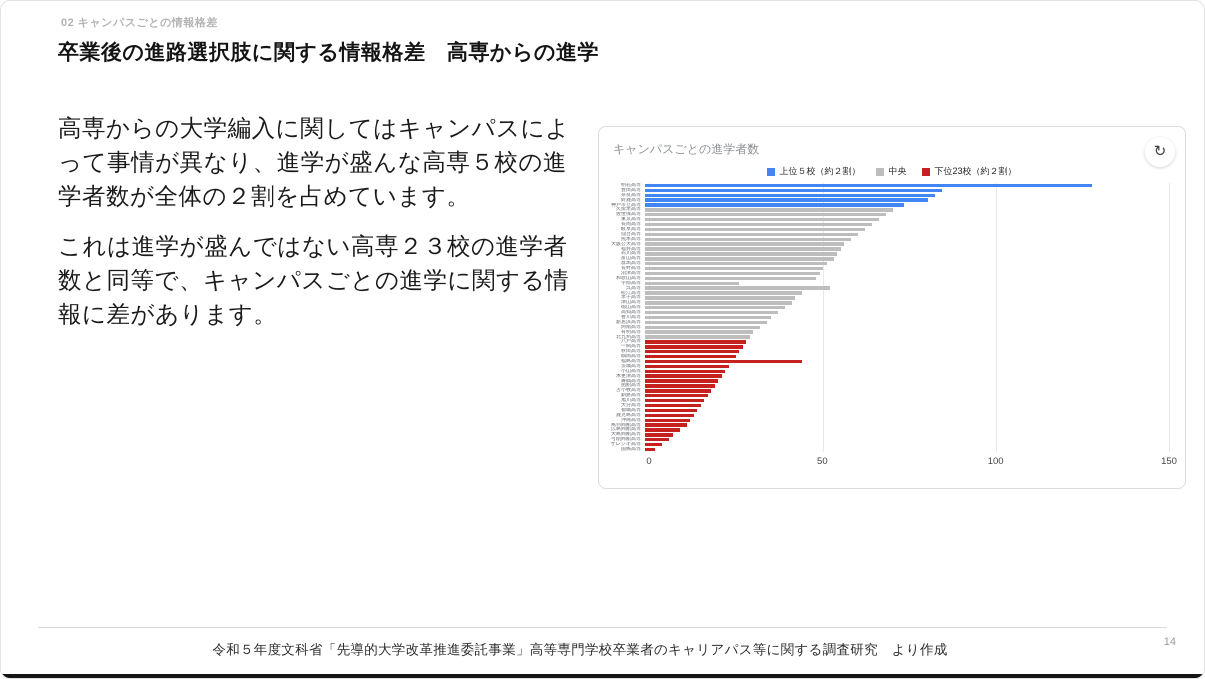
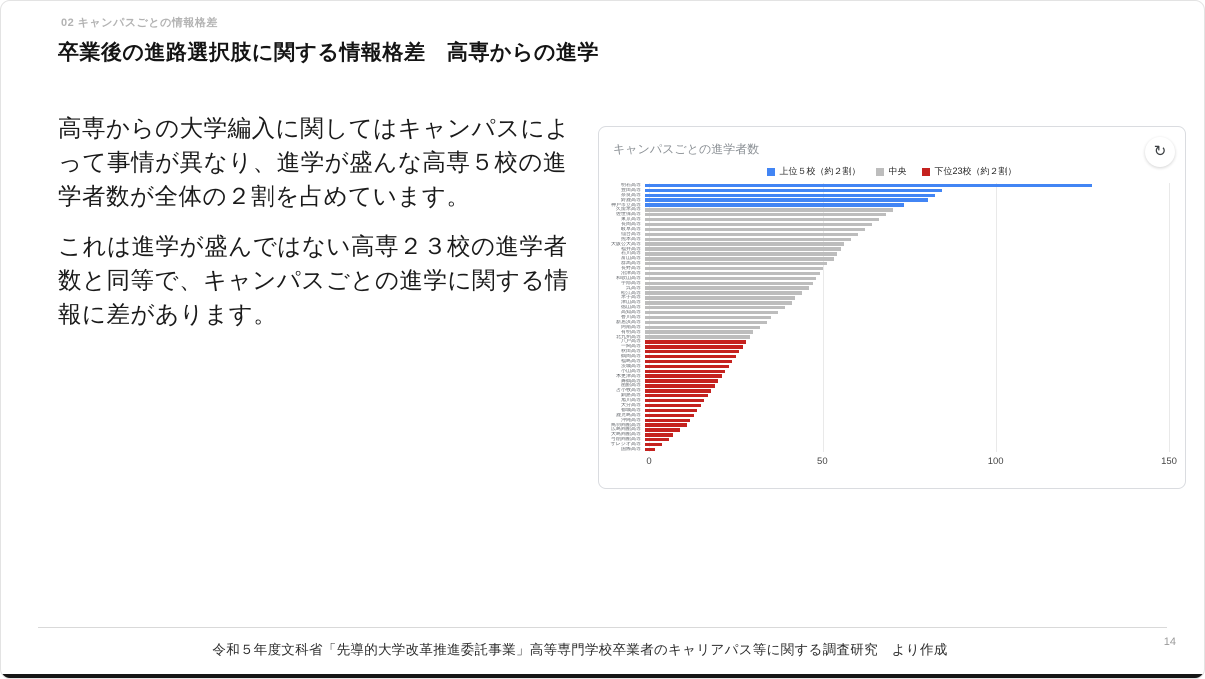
宇部高専: 27 -> 48
呉高専: 53 -> 47
福島高専: 45 -> 25
